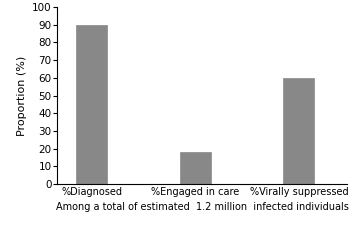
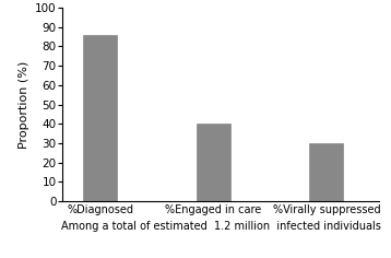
%Diagnosed: 90 -> 86
%Engaged in care: 18 -> 40
%Virally suppressed: 60 -> 30
